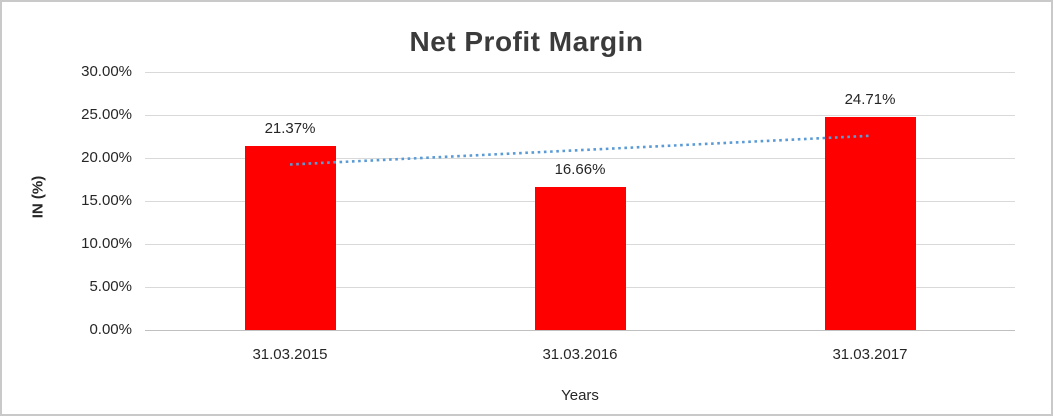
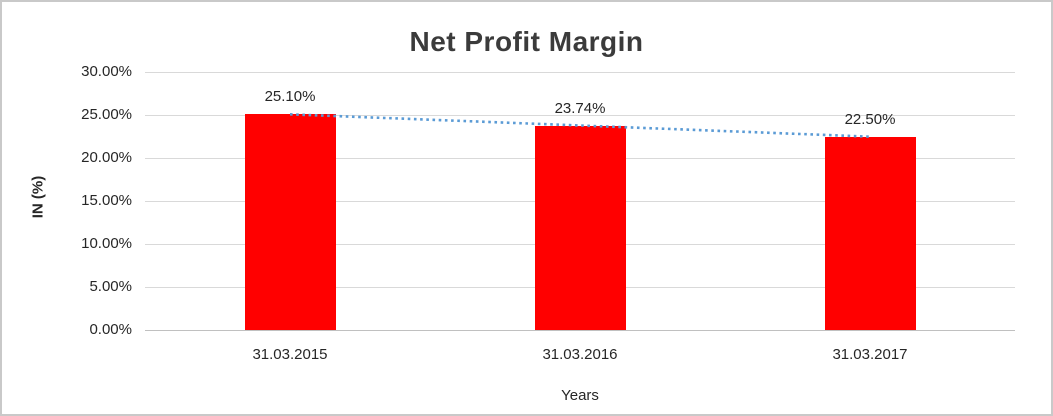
31.03.2015: 21.37% -> 25.10%
31.03.2016: 16.66% -> 23.74%
31.03.2017: 24.71% -> 22.50%
